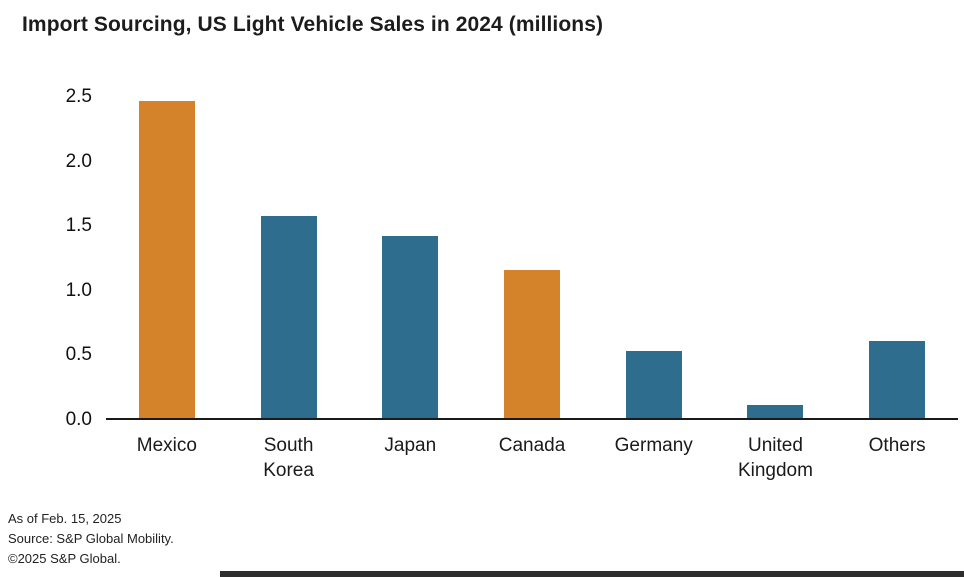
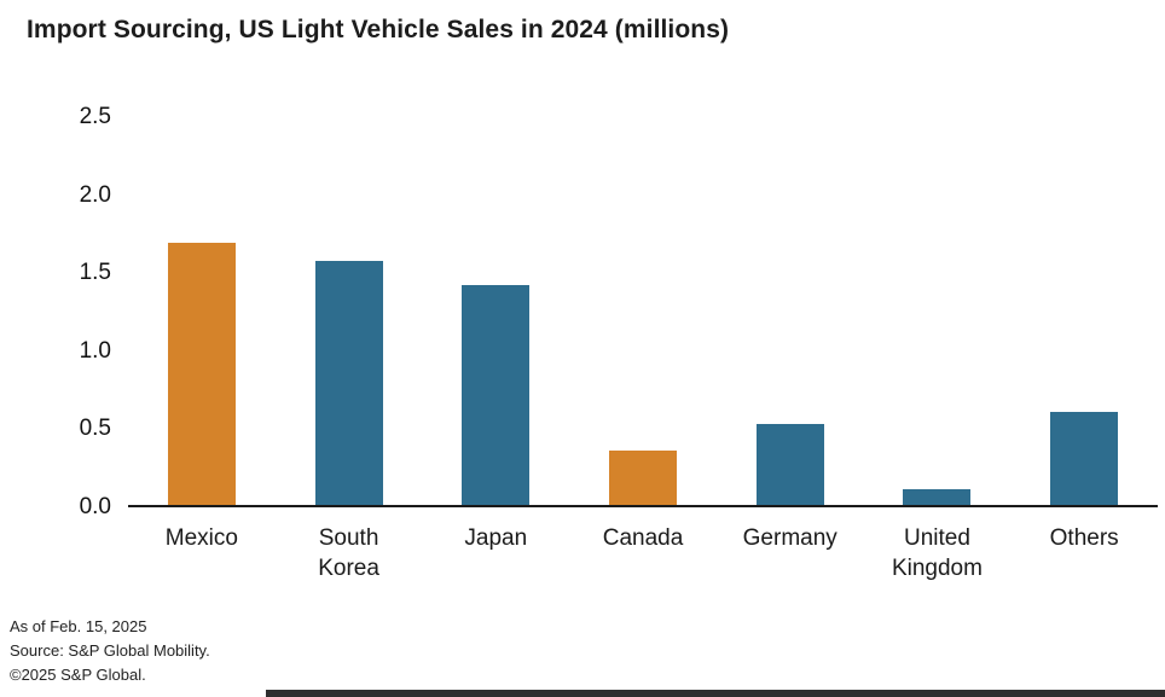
Mexico: 2.47 -> 1.69
Canada: 1.15 -> 0.35
